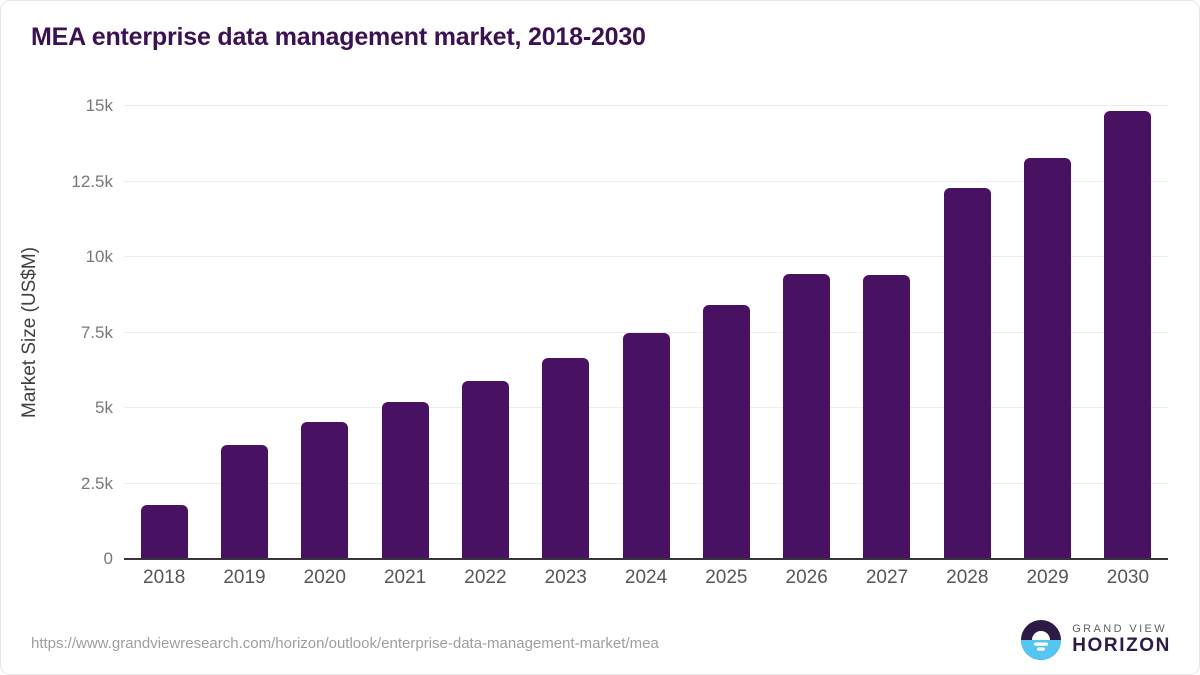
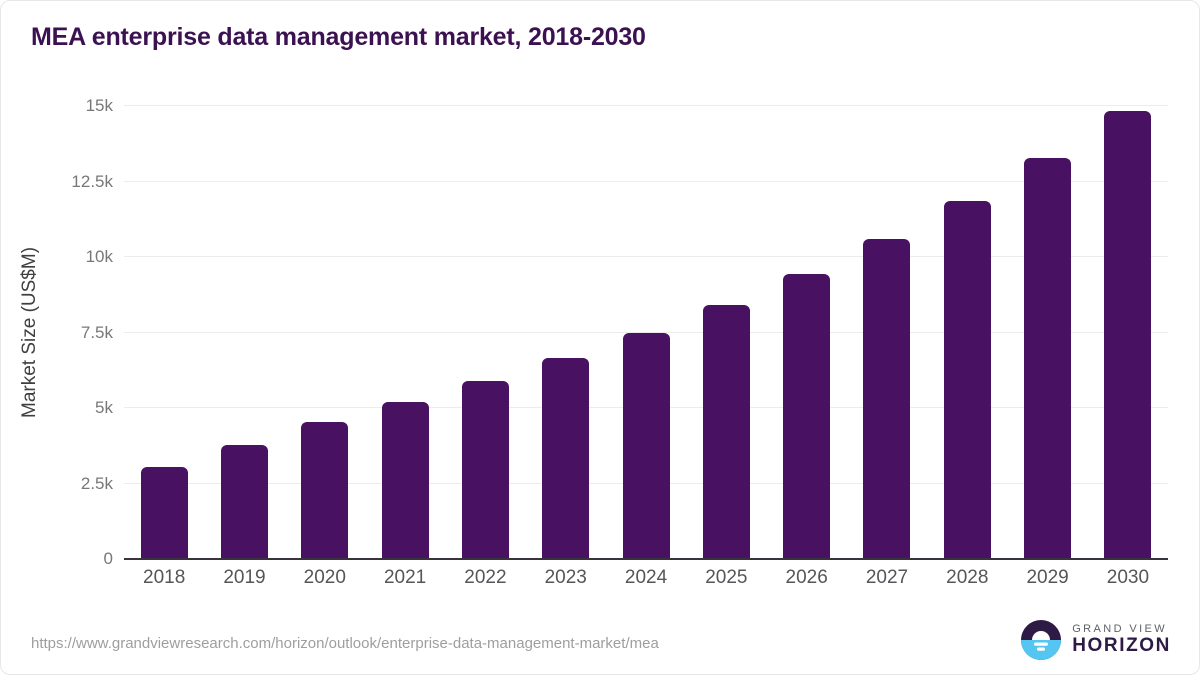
2018: 1.8k -> 3.1k
2027: 9.4k -> 10.6k
2028: 12.3k -> 11.8k
